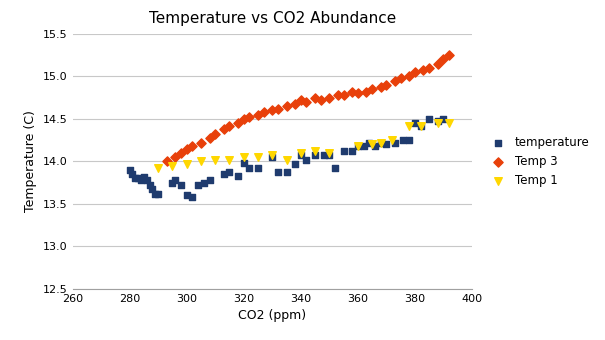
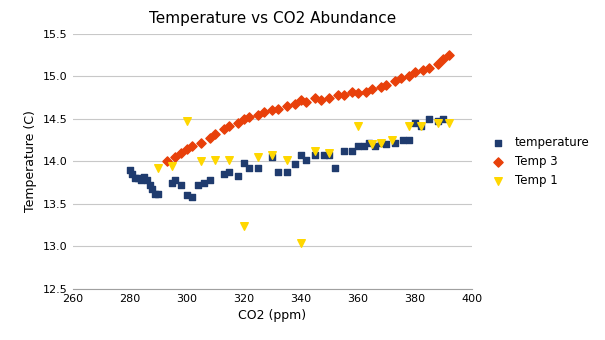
Temp 1/300: 13.97 -> 14.48
Temp 1/320: 14.05 -> 13.24
Temp 1/340: 14.10 -> 13.04
Temp 1/360: 14.18 -> 14.42
